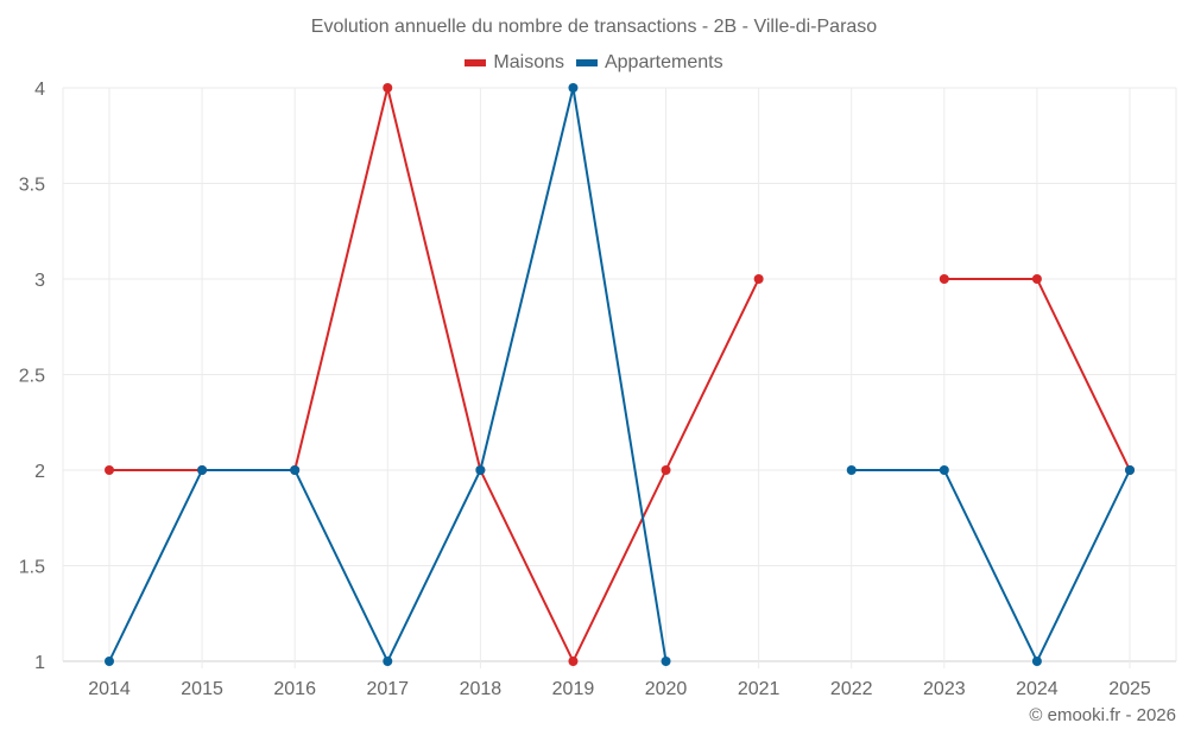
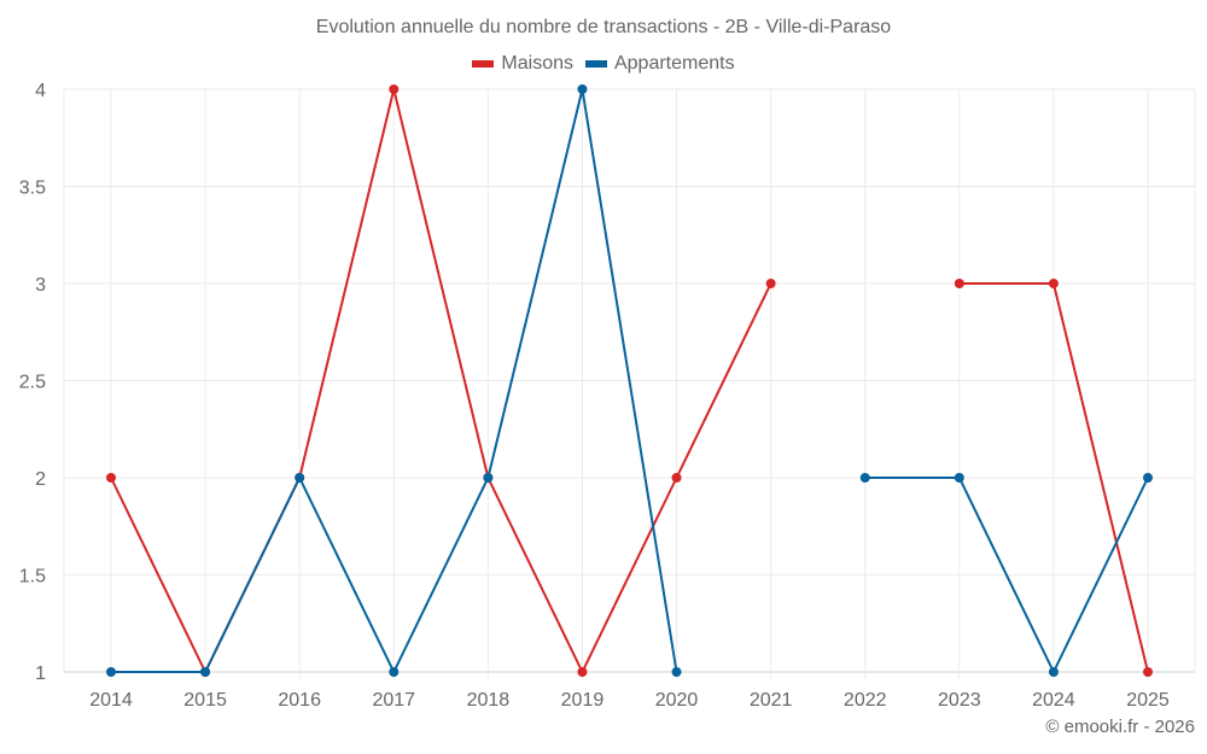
Maisons/2015: 2 -> 1
Appartements/2015: 2 -> 1
Maisons/2025: 2 -> 1
